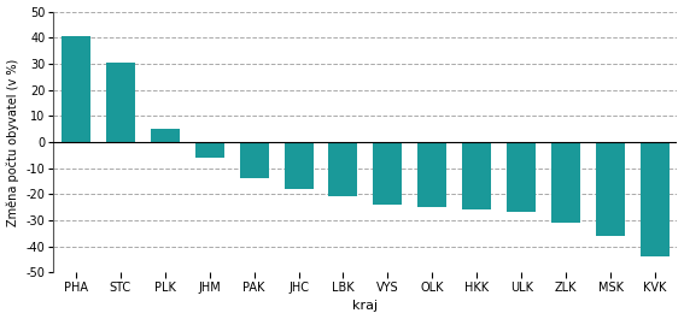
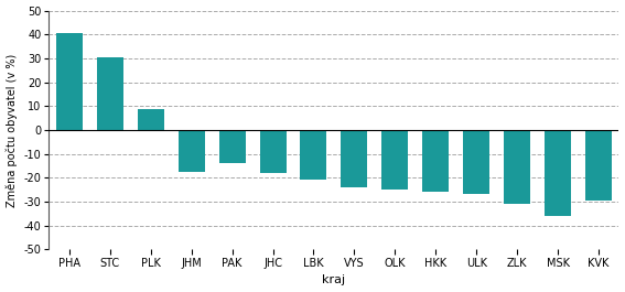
PLK: 5.0 -> 8.5
JHM: -6.0 -> -17.5
KVK: -44.0 -> -29.5
